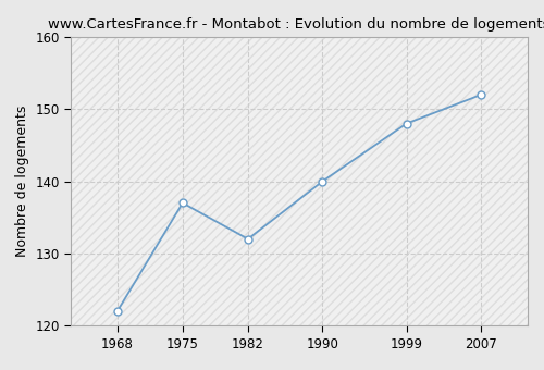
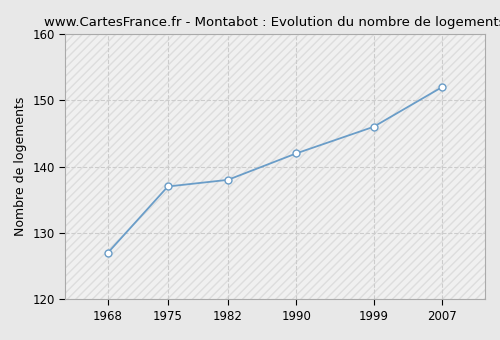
1968: 122 -> 127
1982: 132 -> 138
1990: 140 -> 142
1999: 148 -> 146
